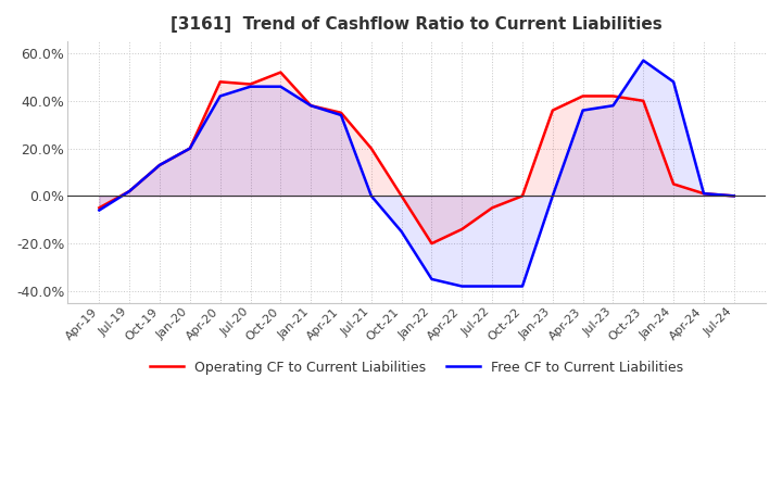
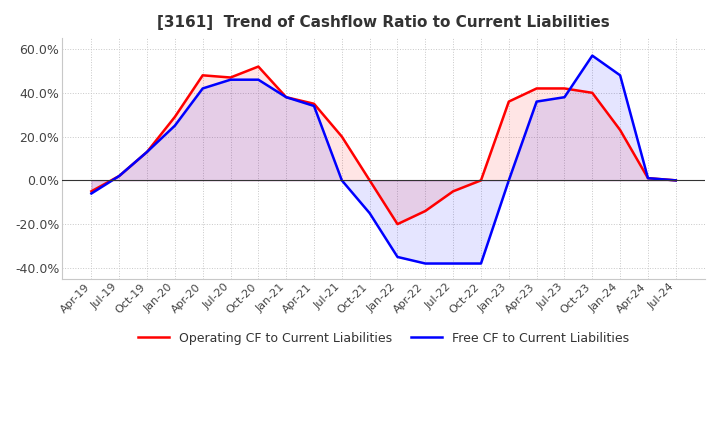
Operating CF to Current Liabilities/Jan-20: 20% -> 29%
Free CF to Current Liabilities/Jan-20: 20% -> 25%
Operating CF to Current Liabilities/Jan-24: 5% -> 23%
